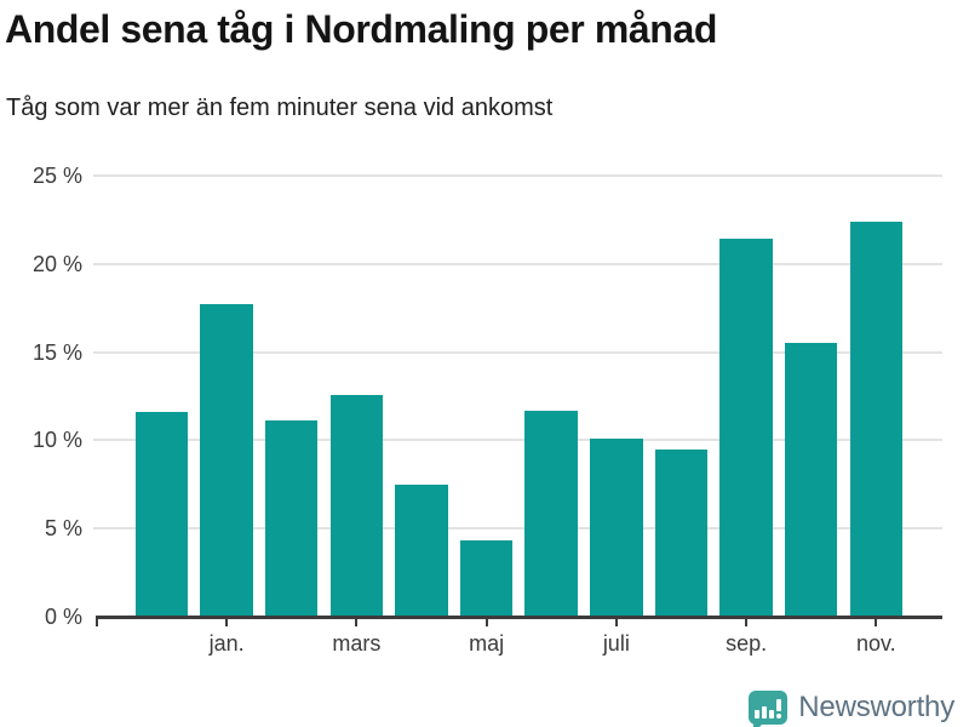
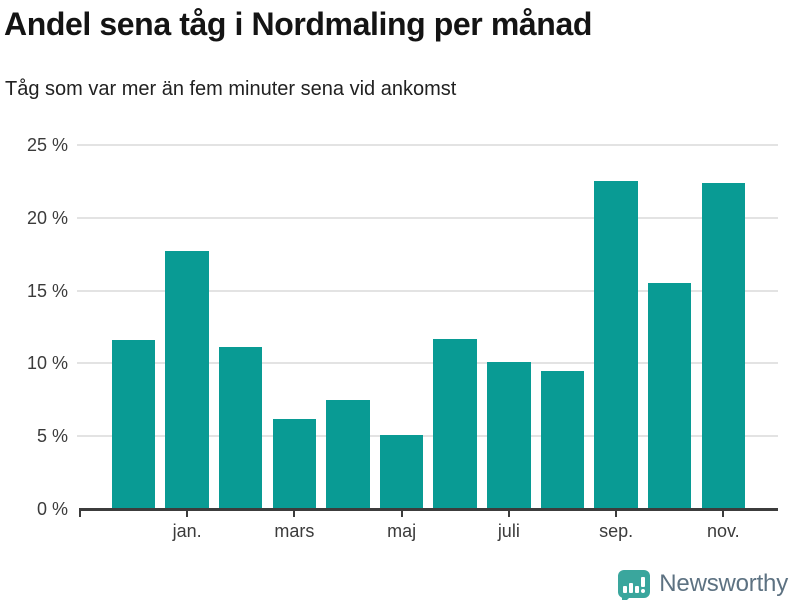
mars: 12.6% -> 6.2%
maj: 4.3% -> 5.1%
sep.: 21.4% -> 22.5%
